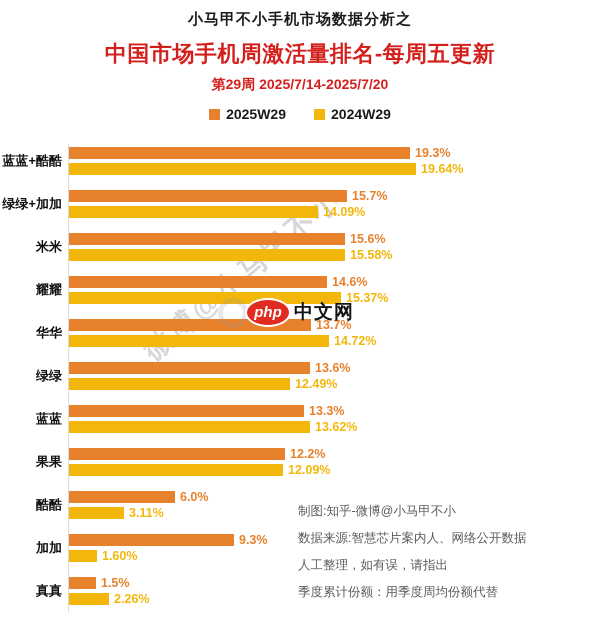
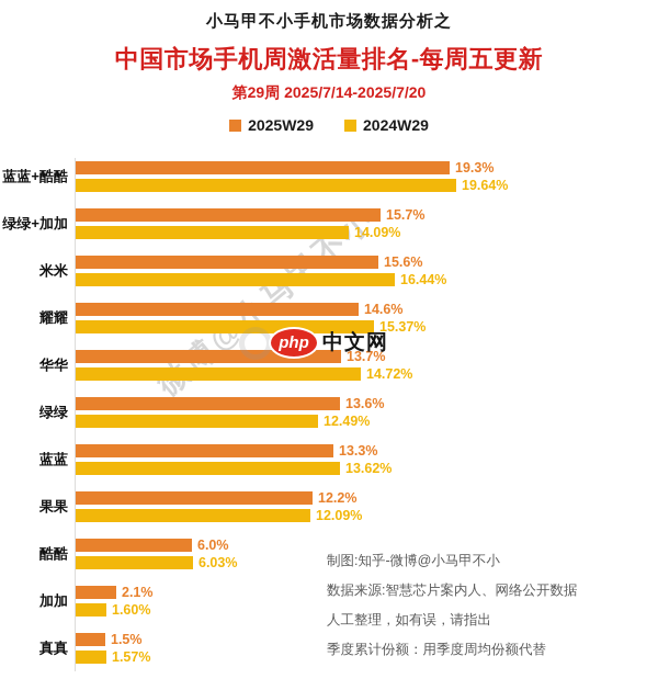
2024W29/米米: 15.58% -> 16.44%
2024W29/酷酷: 3.11% -> 6.03%
2025W29/加加: 9.3% -> 2.1%
2024W29/真真: 2.26% -> 1.57%
